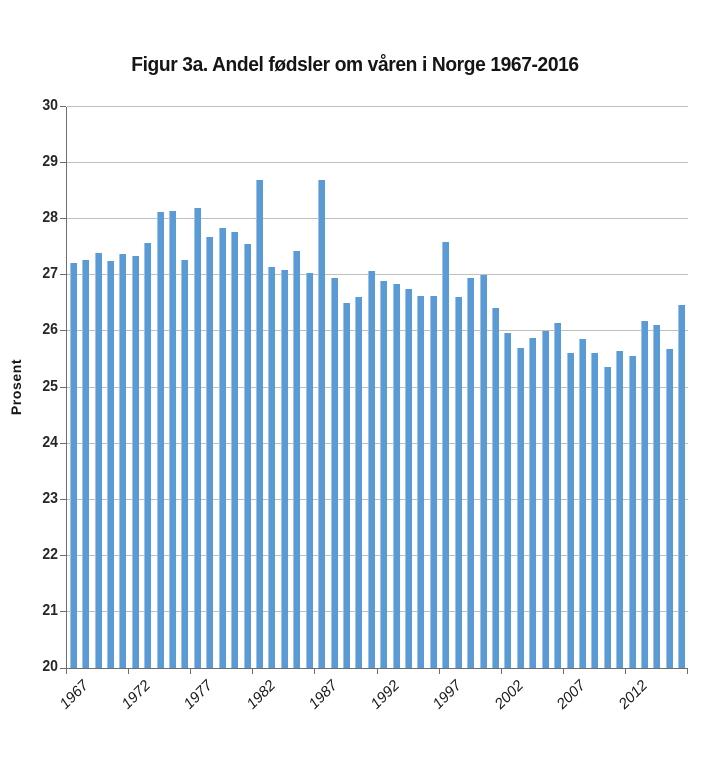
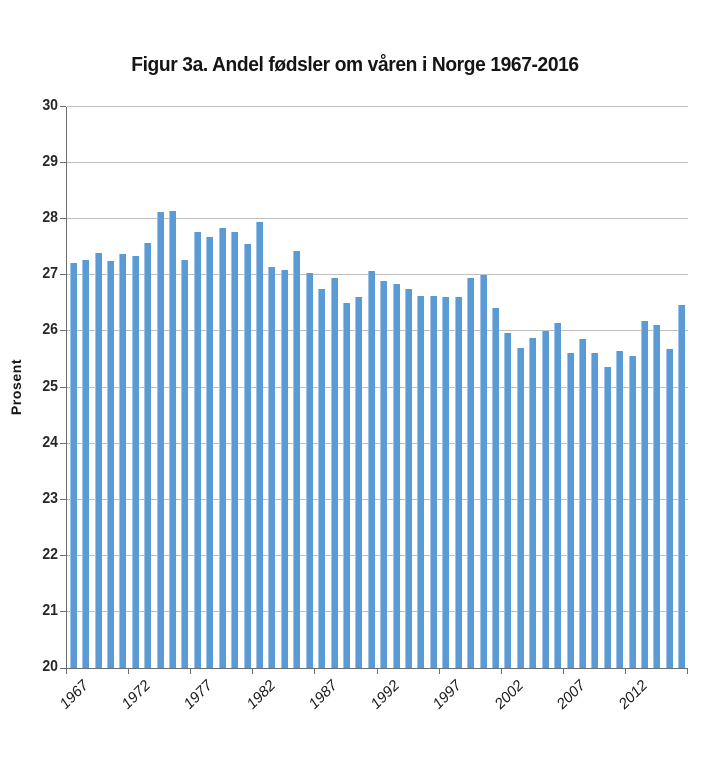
1977: 28.2 -> 27.8
1982: 28.7 -> 27.9
1987: 28.7 -> 26.8
1997: 27.6 -> 26.6
